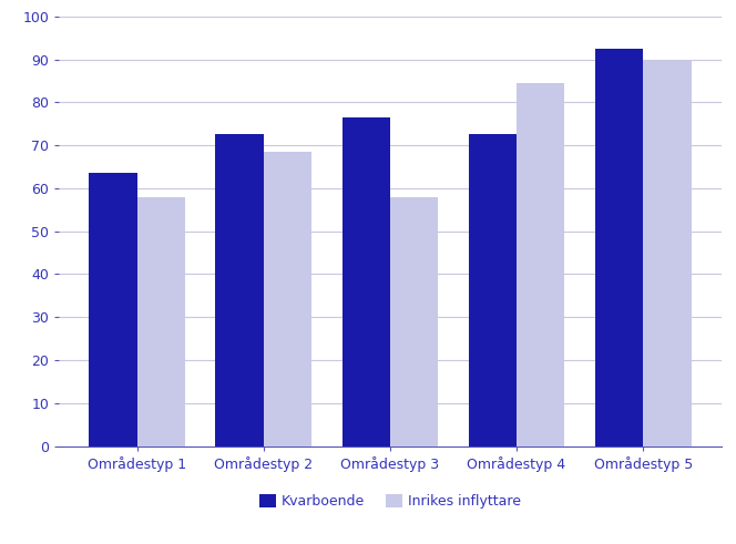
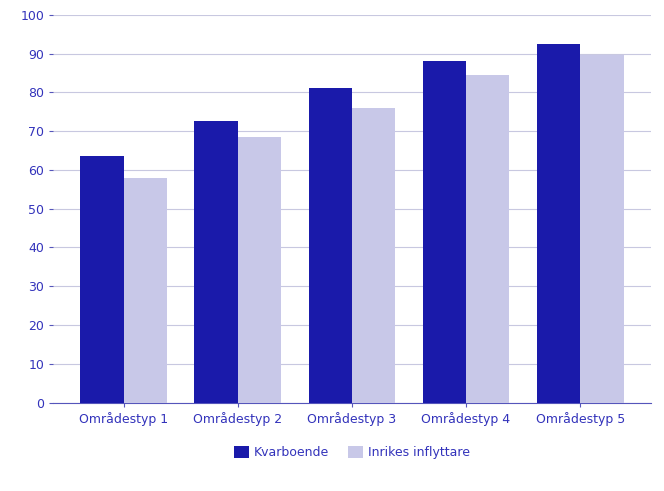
Kvarboende/Områdestyp 3: 76.5 -> 81.0
Inrikes inflyttare/Områdestyp 3: 58.0 -> 76.0
Kvarboende/Områdestyp 4: 72.5 -> 88.0
